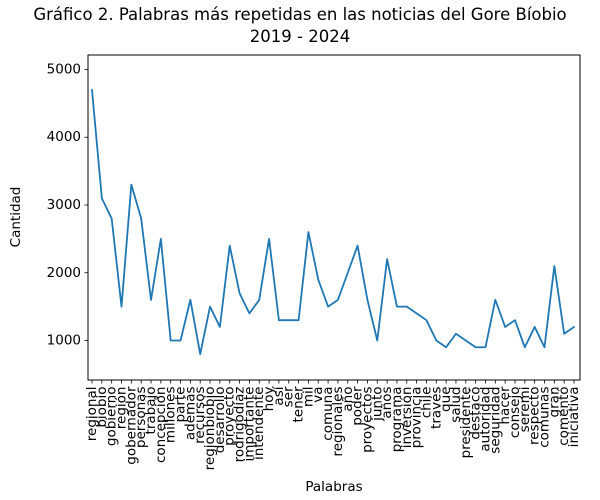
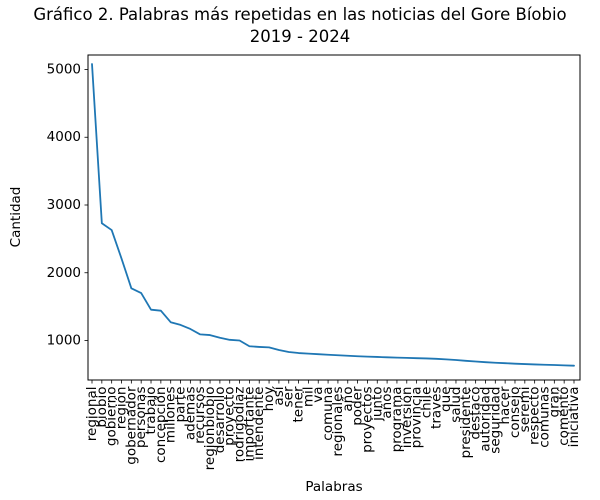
regional: 4700 -> 5100
biobio: 3100 -> 2700
gobierno: 2800 -> 2600
región: 1500 -> 2200
gobernador: 3300 -> 1800
personas: 2800 -> 1700
trabajo: 1600 -> 1500
concepción: 2500 -> 1400
millones: 1000 -> 1300
parte: 1000 -> 1200
además: 1600 -> 1200
recursos: 800 -> 1100
regionbiobio: 1500 -> 1100
desarrollo: 1200 -> 1000
proyecto: 2400 -> 1000
rodrigodíaz: 1700 -> 1000
importante: 1400 -> 900
intendente: 1600 -> 900
hoy: 2500 -> 900
así: 1300 -> 900
ser: 1300 -> 800
tener: 1300 -> 800
mil: 2600 -> 800
va: 1900 -> 800
comuna: 1500 -> 800
regionales: 1600 -> 800
año: 2000 -> 800
poder: 2400 -> 800
proyectos: 1600 -> 800
junto: 1000 -> 800
años: 2200 -> 800
programa: 1500 -> 700
inversión: 1500 -> 700
provincia: 1400 -> 700
chile: 1300 -> 700
través: 1000 -> 700
que: 900 -> 700
salud: 1100 -> 700
presidente: 1000 -> 700
destacó: 900 -> 700
autoridad: 900 -> 700
seguridad: 1600 -> 700
hacer: 1200 -> 700
consejo: 1300 -> 700
seremi: 900 -> 700
respecto: 1200 -> 600
comunas: 900 -> 600
gran: 2100 -> 600
comentó: 1100 -> 600
iniciativa: 1200 -> 600
